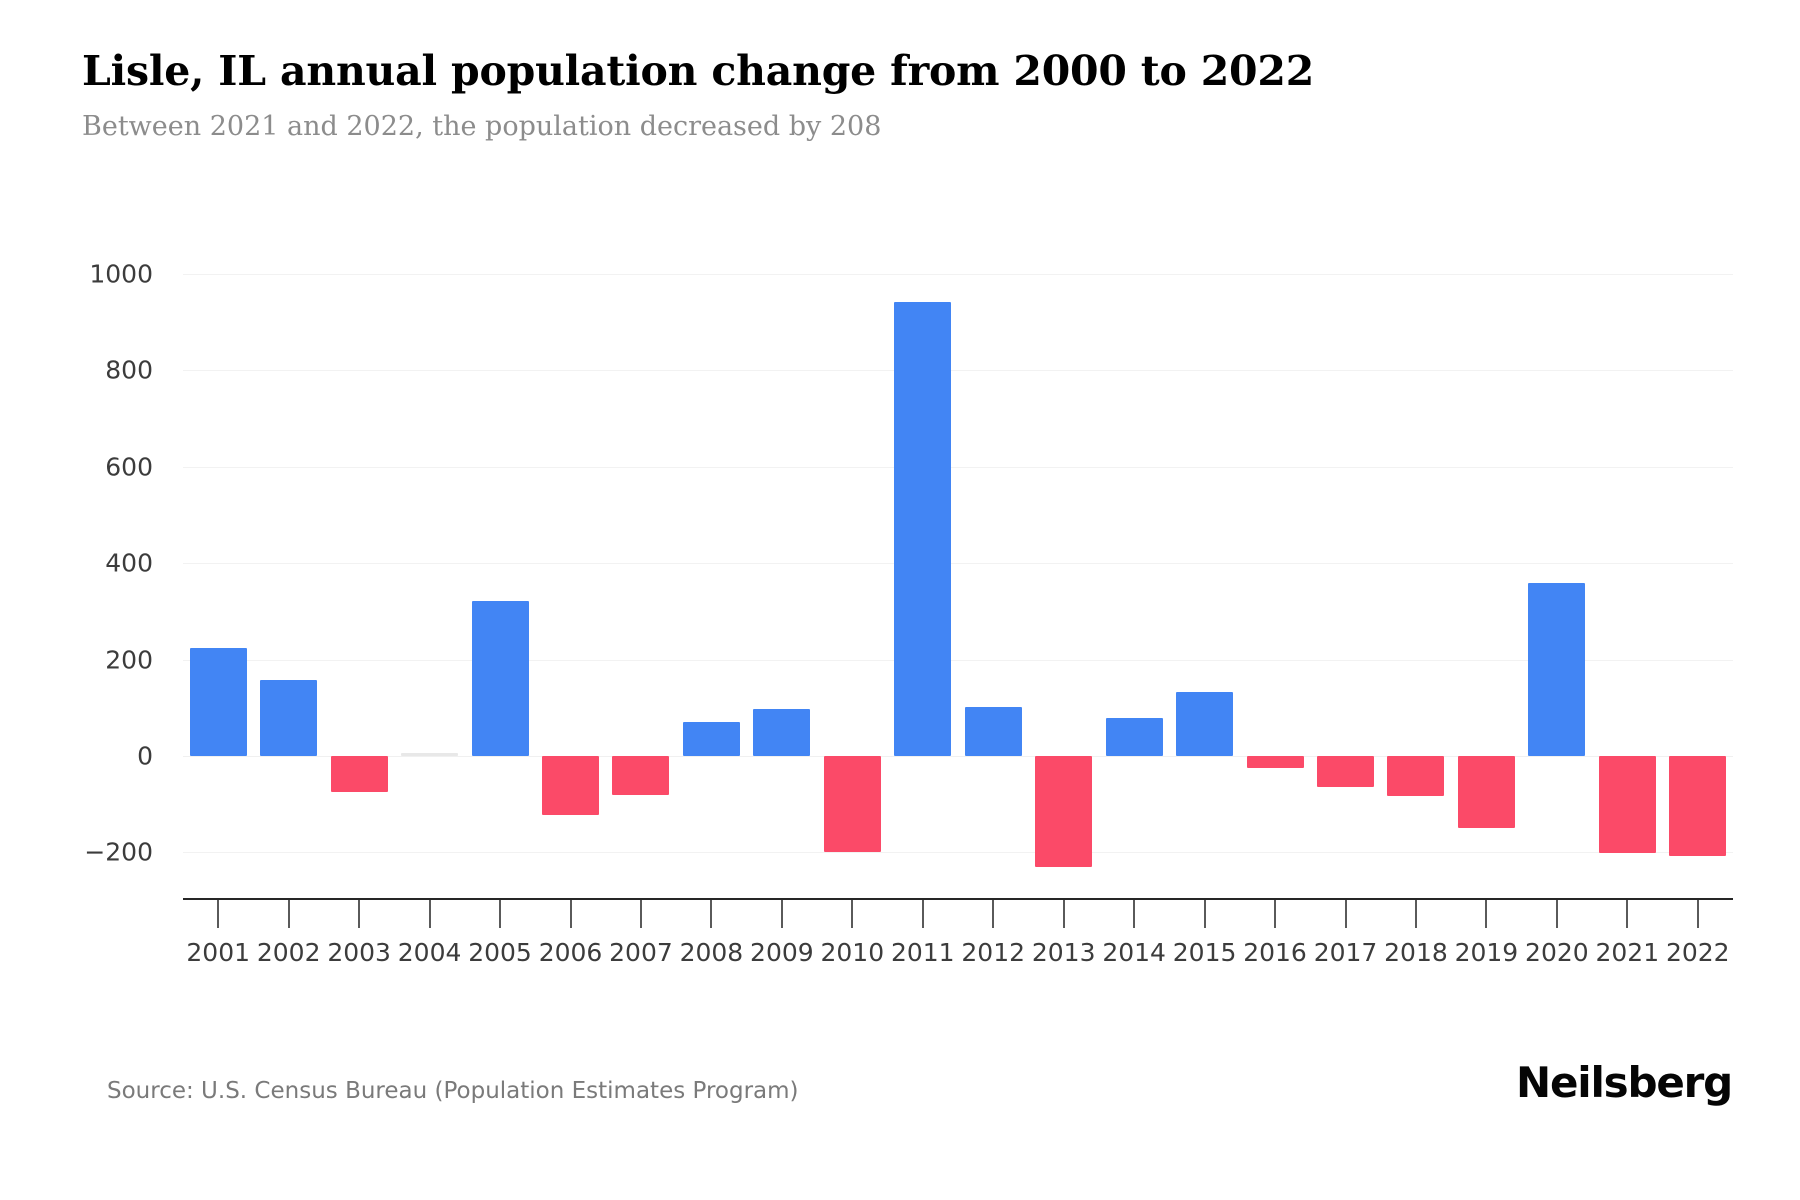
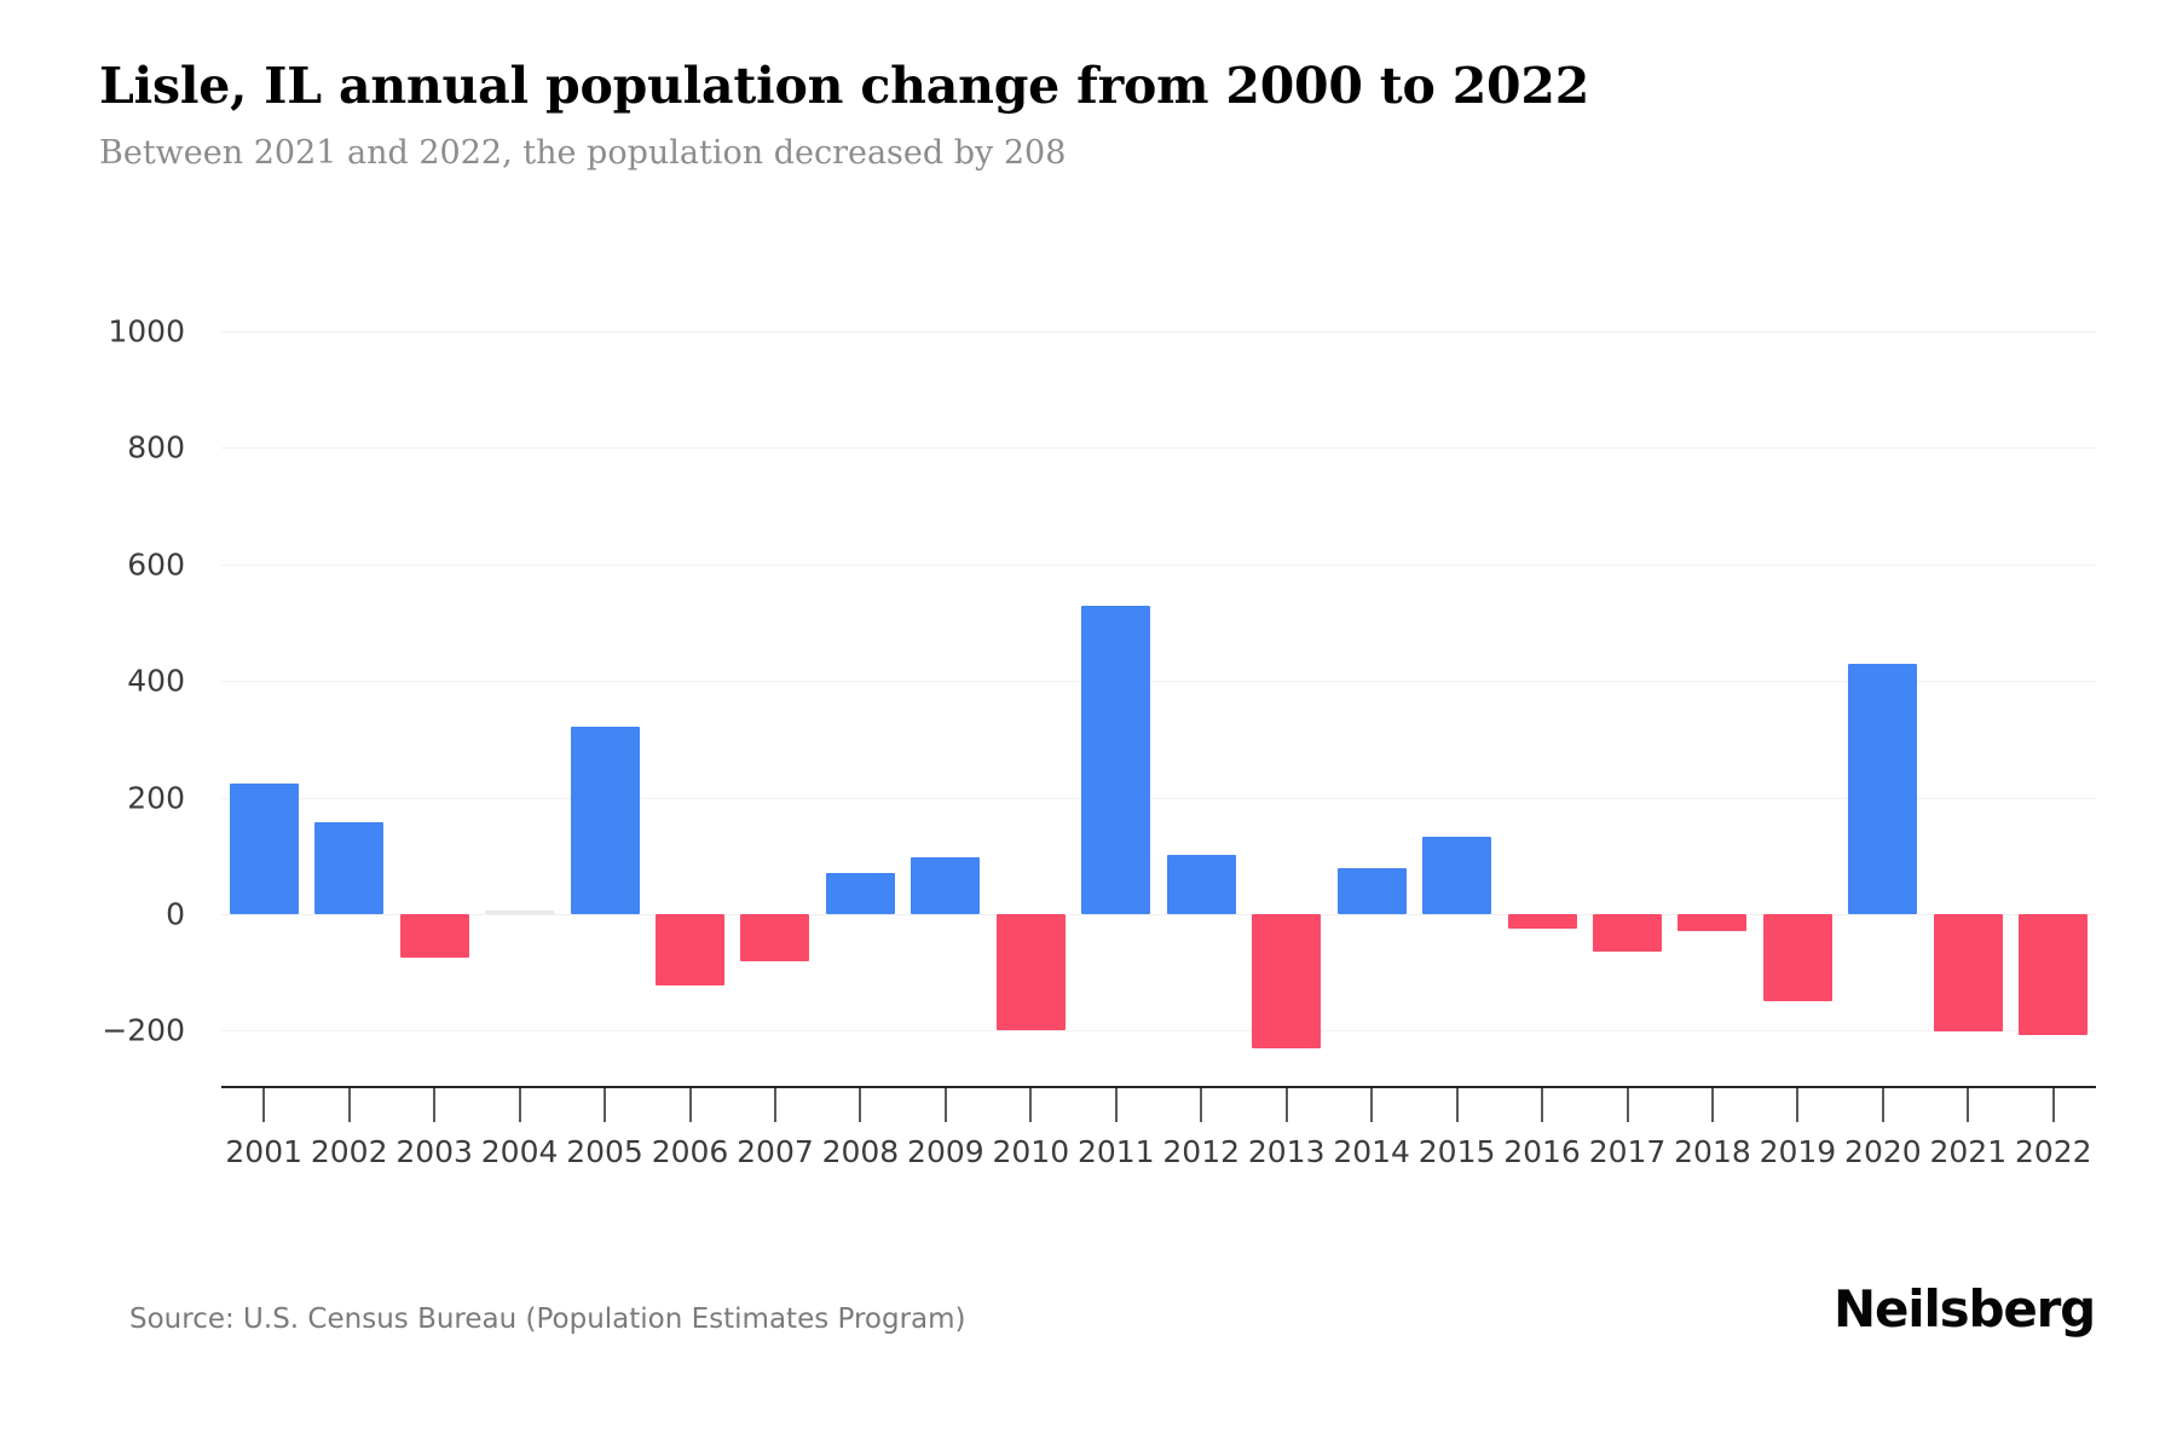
2011: 940 -> 530
2018: -80 -> -30
2020: 360 -> 430
